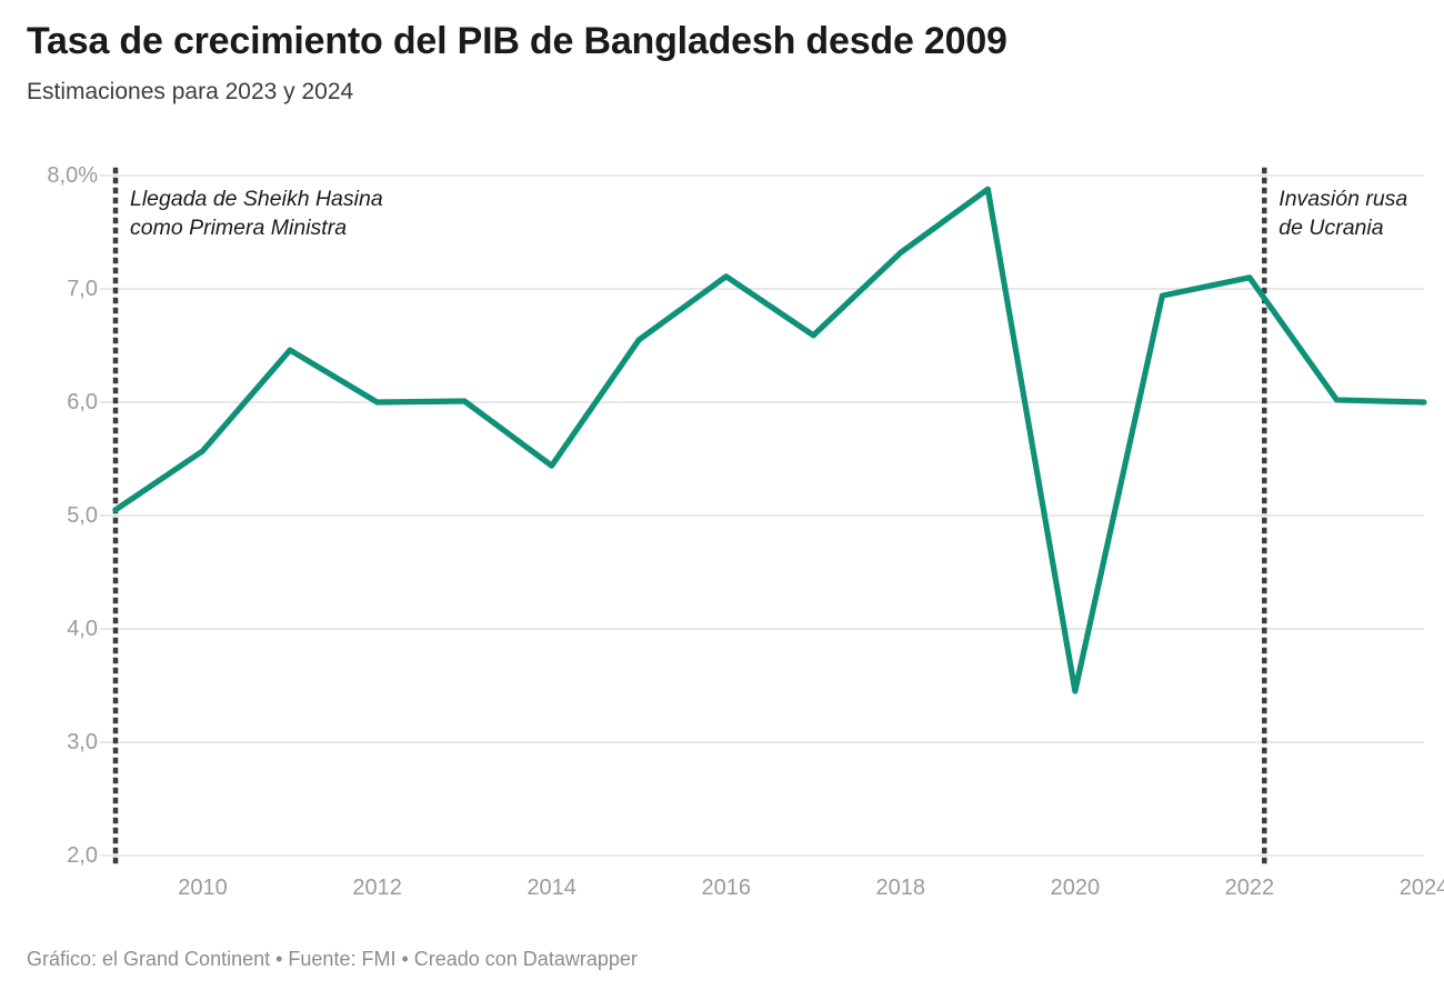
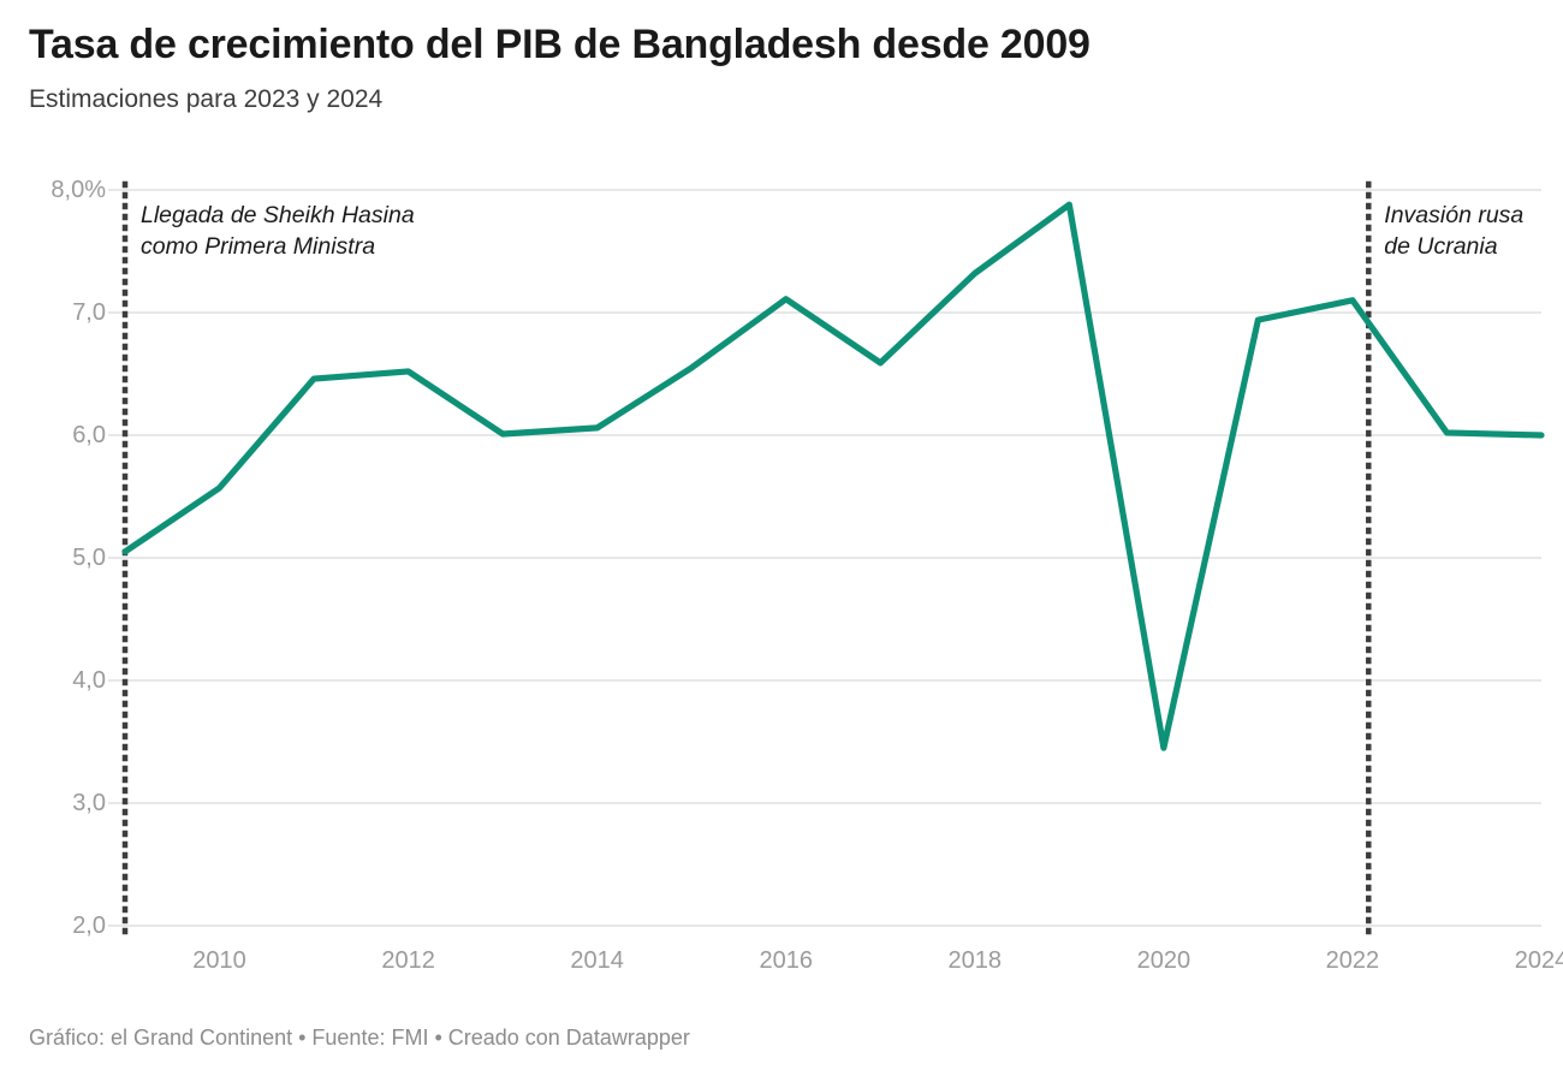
2012: 6,00% -> 6,52%
2014: 5,44% -> 6,06%
